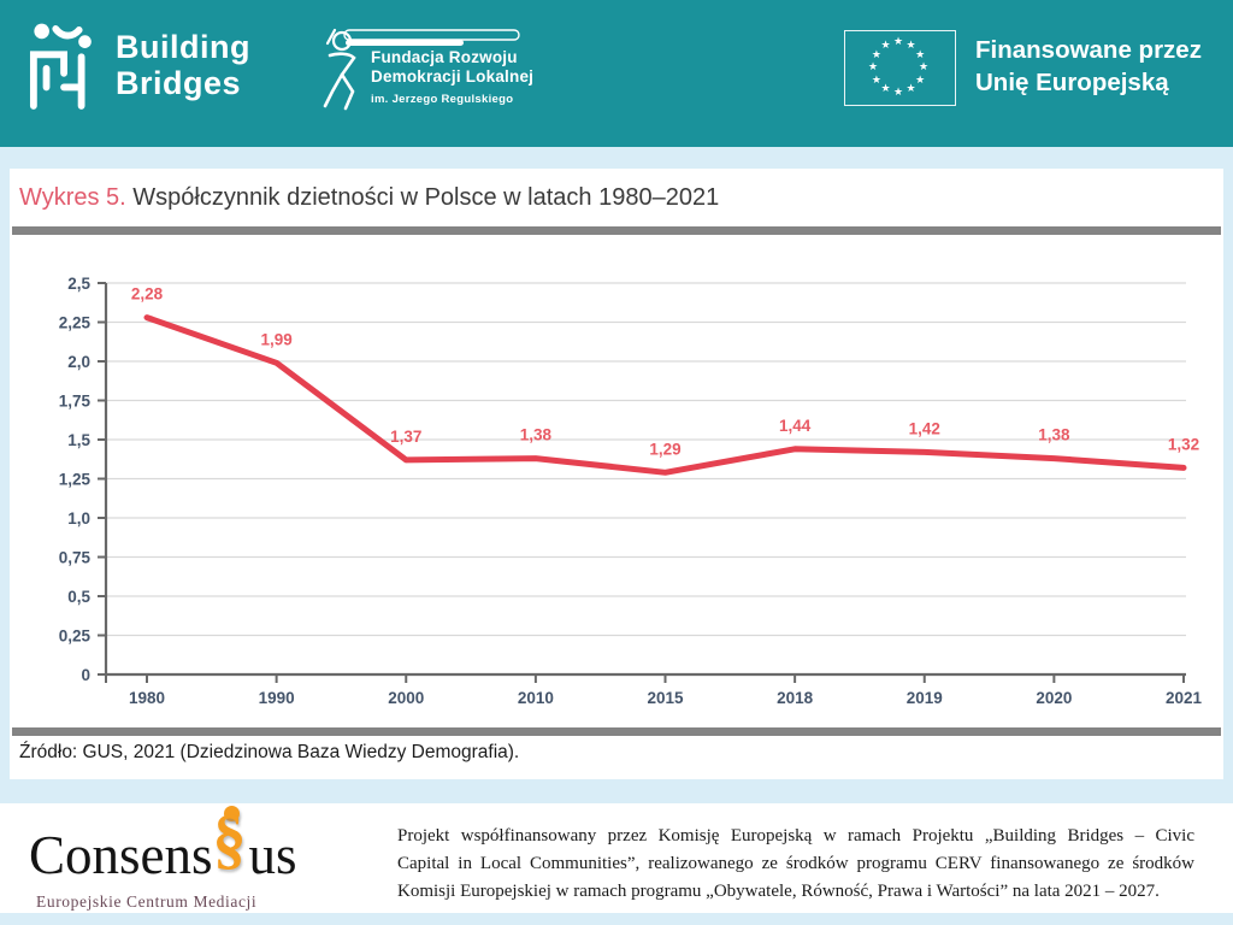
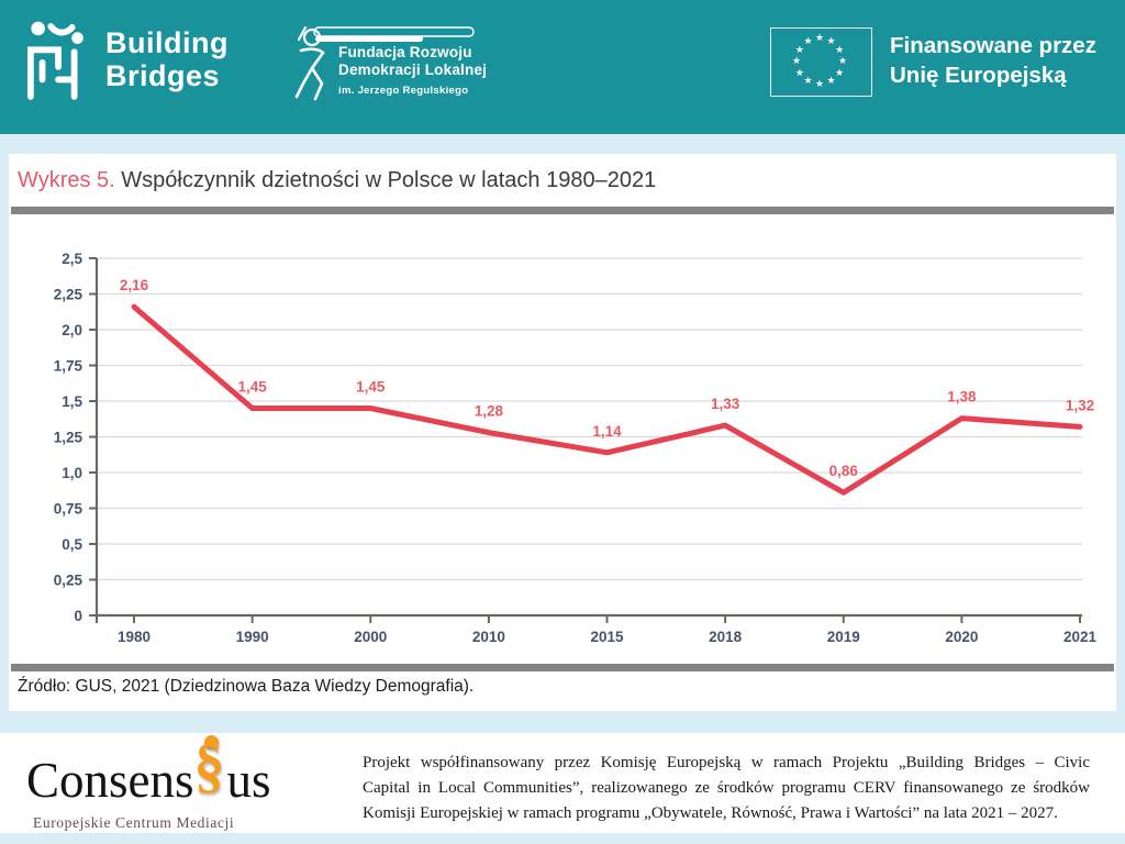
1980: 2,28 -> 2,16
1990: 1,99 -> 1,45
2000: 1,37 -> 1,45
2010: 1,38 -> 1,28
2015: 1,29 -> 1,14
2018: 1,44 -> 1,33
2019: 1,42 -> 0,86
